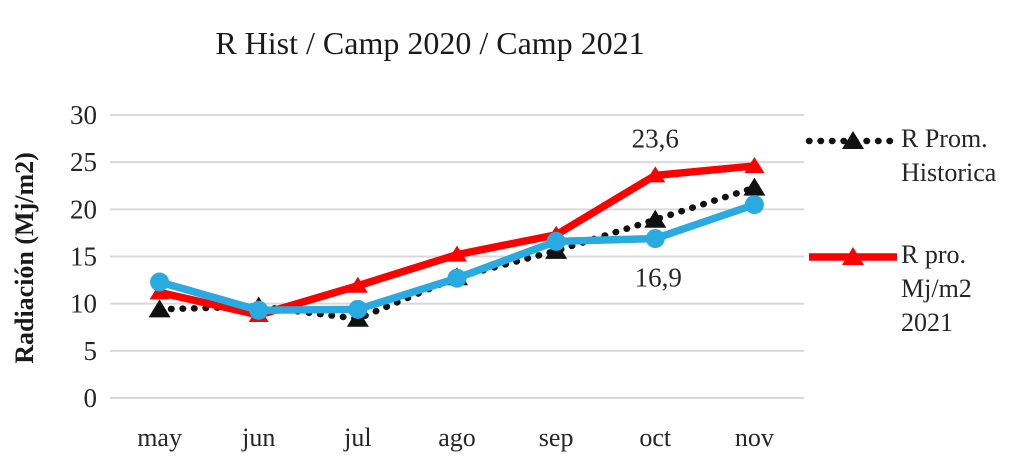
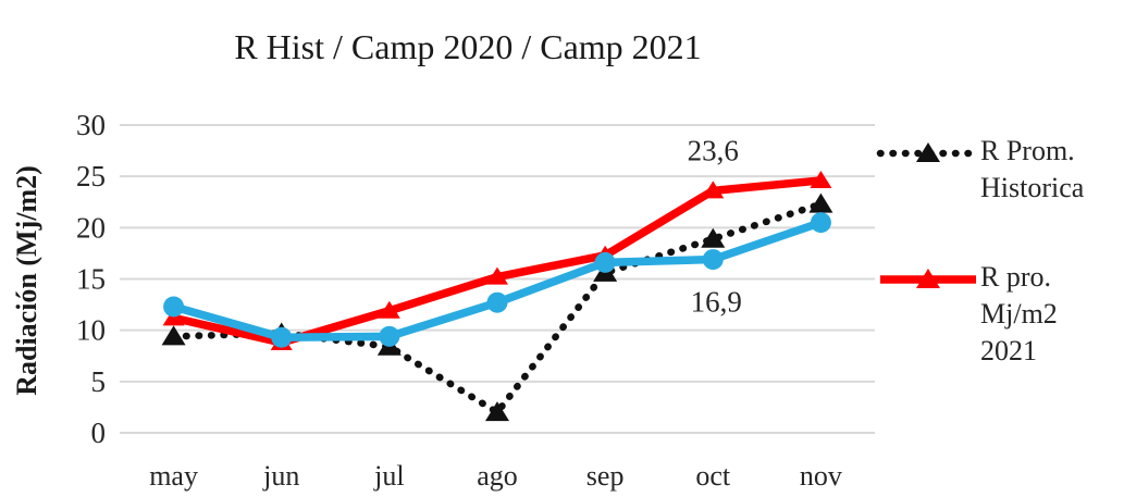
R Prom. Historica/ago: 13 -> 2
